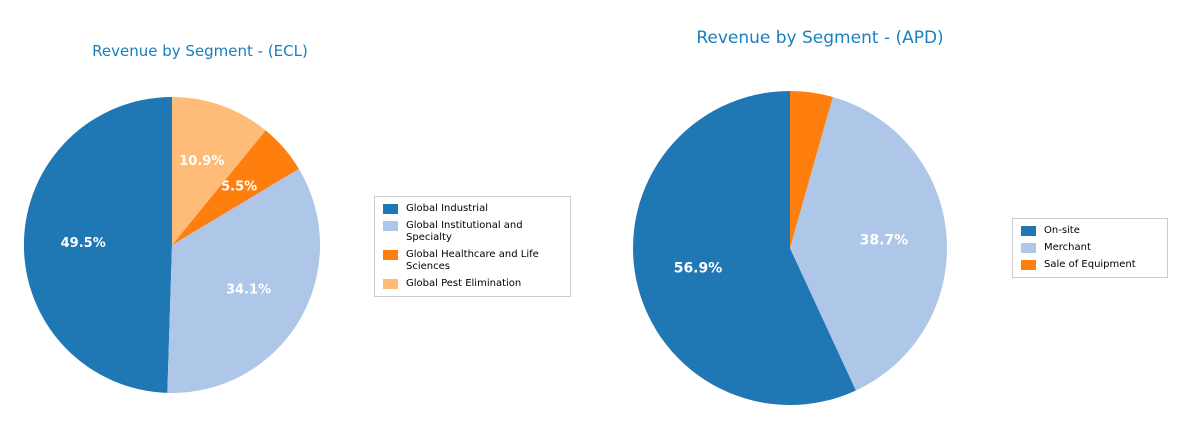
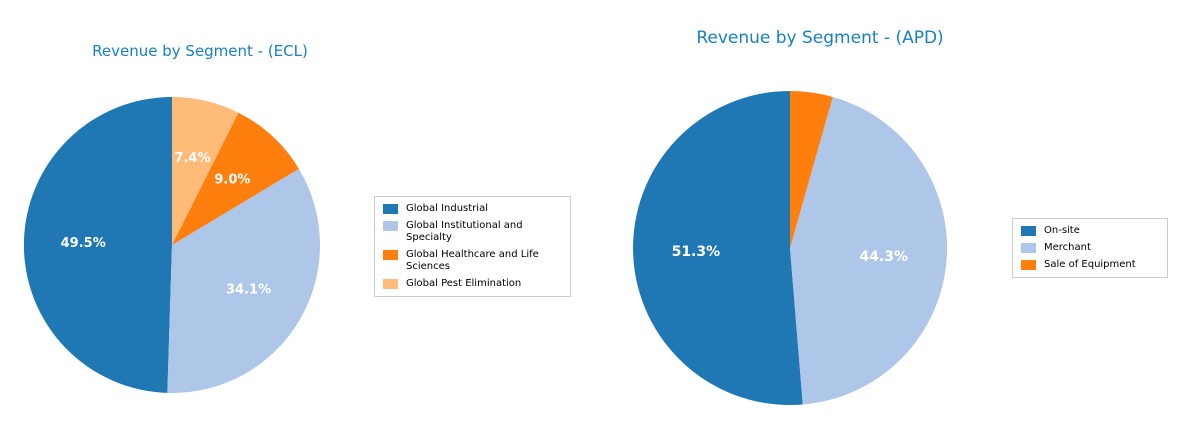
Revenue by Segment - (ECL)/Global Healthcare and Life Sciences: 5.5% -> 9.0%
Revenue by Segment - (ECL)/Global Pest Elimination: 10.9% -> 7.4%
Revenue by Segment - (APD)/On-site: 56.9% -> 51.3%
Revenue by Segment - (APD)/Merchant: 38.7% -> 44.3%
